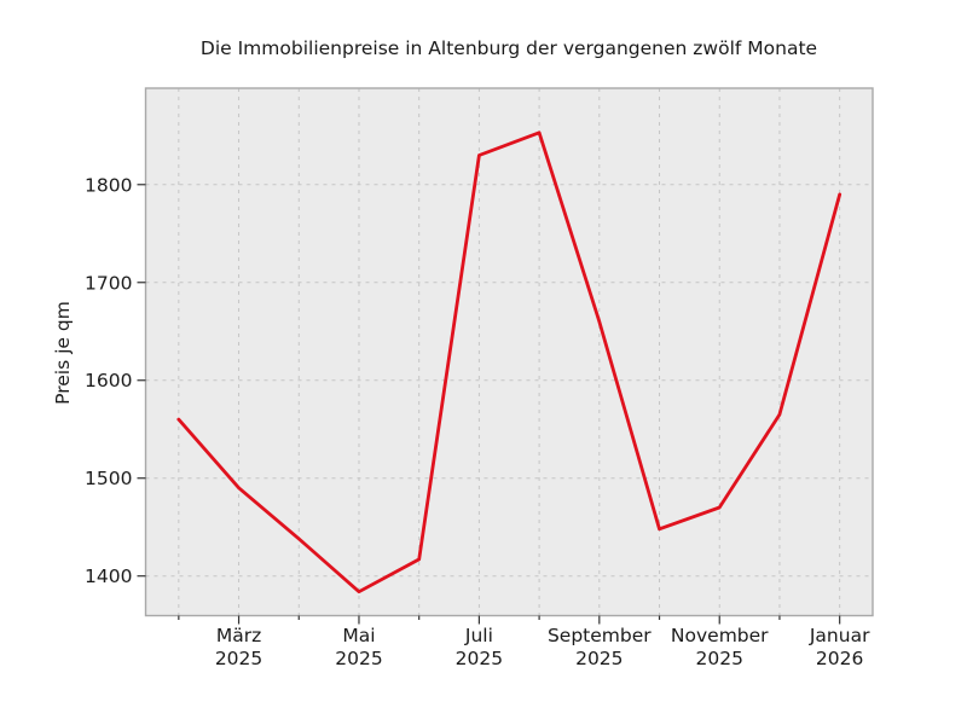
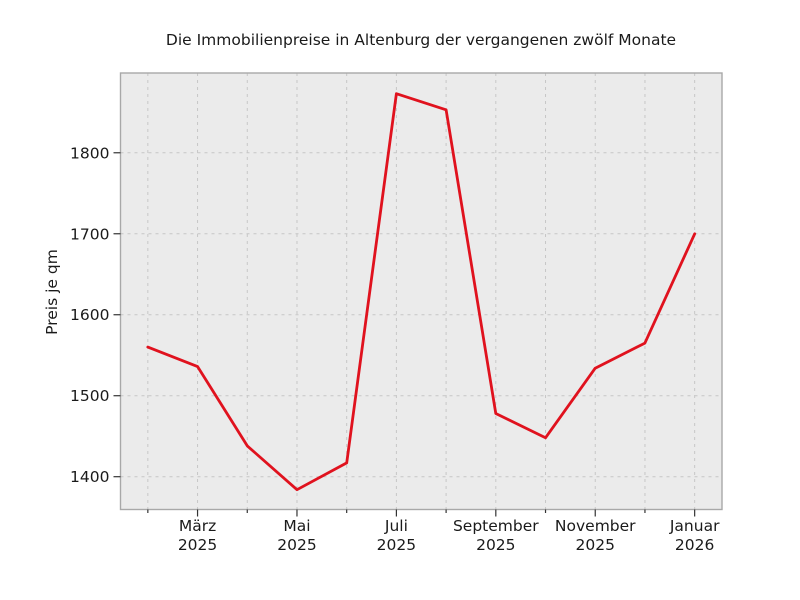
März 2025: 1490 -> 1540
Juli 2025: 1830 -> 1870
September 2025: 1660 -> 1480
November 2025: 1470 -> 1530
Januar 2026: 1790 -> 1700
